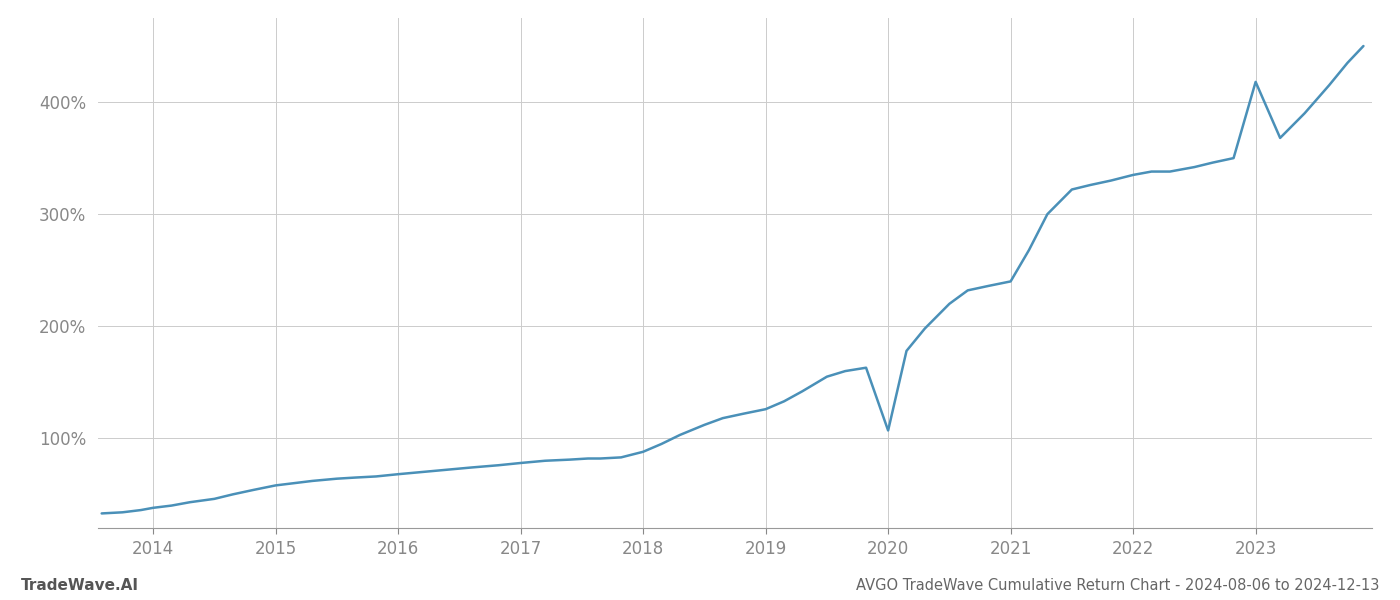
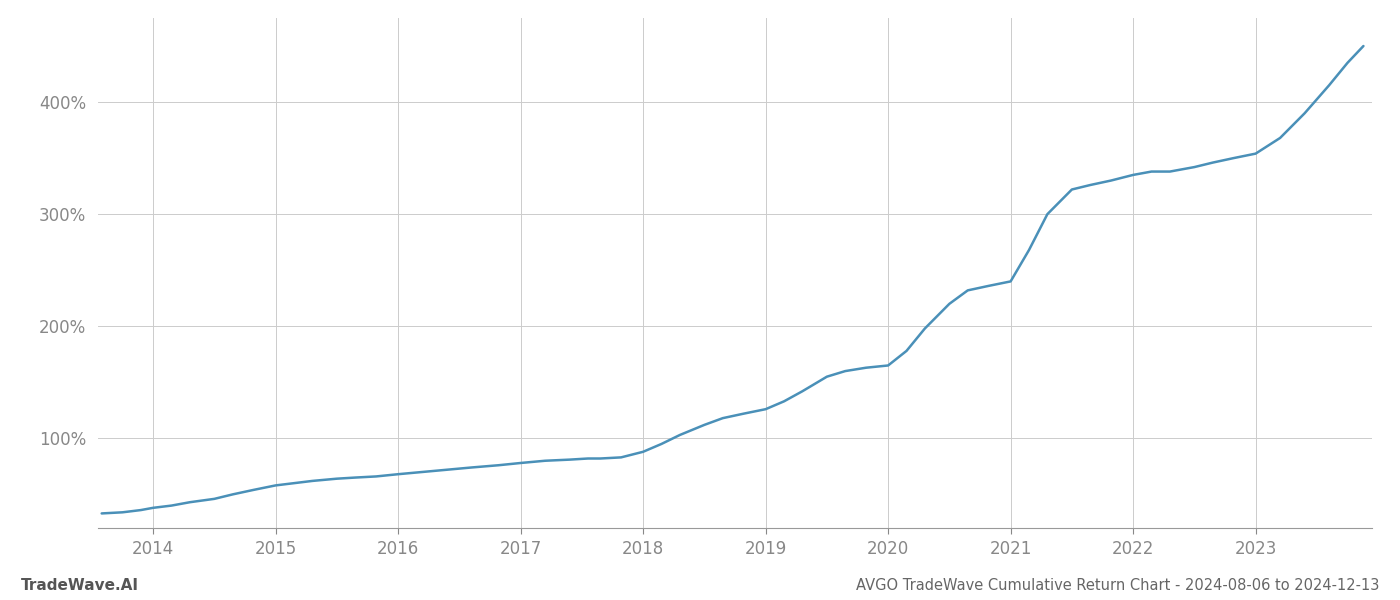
2020: 107% -> 165%
2023: 418% -> 354%
